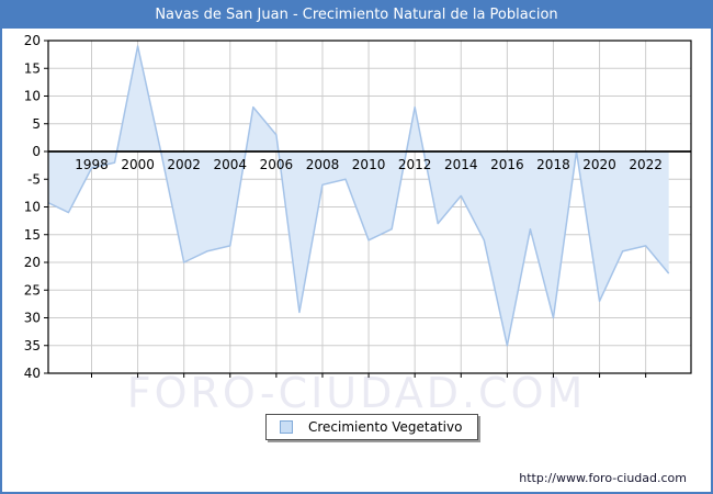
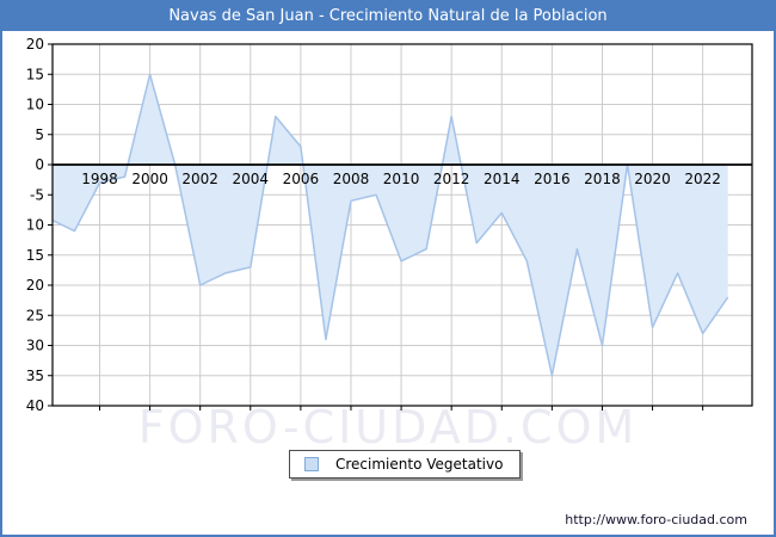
2000: 19 -> 15
2022: -17 -> -28
